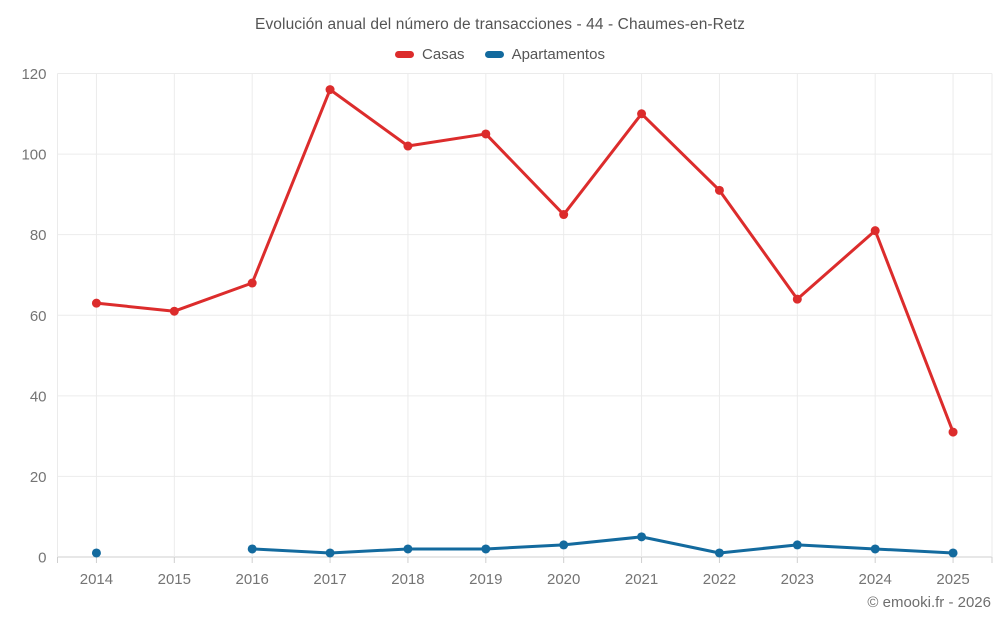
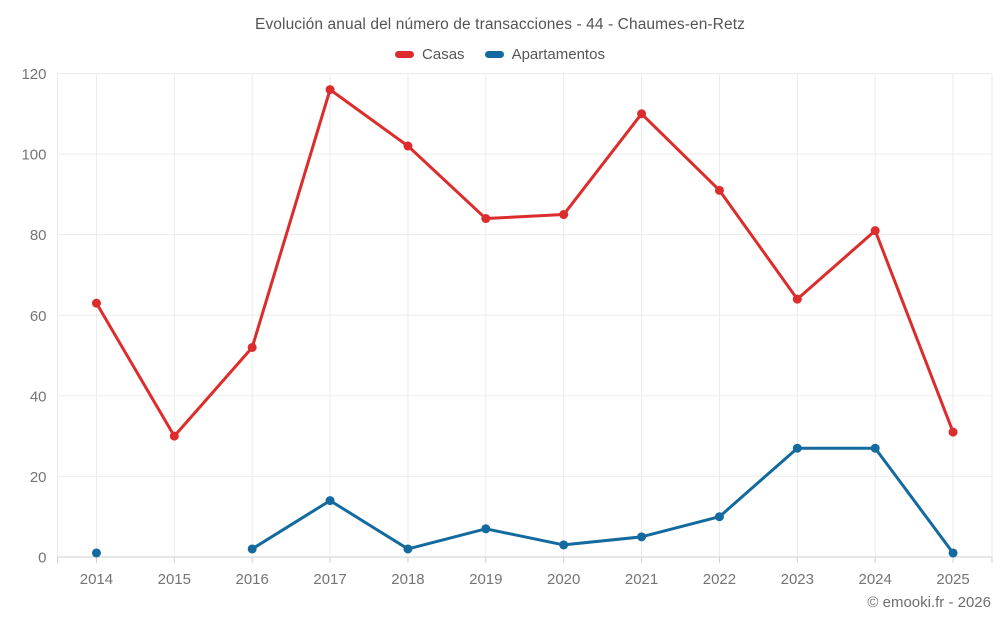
Casas/2015: 61 -> 30
Casas/2016: 68 -> 52
Apartamentos/2017: 1 -> 14
Casas/2019: 105 -> 84
Apartamentos/2019: 2 -> 7
Apartamentos/2022: 1 -> 10
Apartamentos/2023: 3 -> 27
Apartamentos/2024: 2 -> 27
